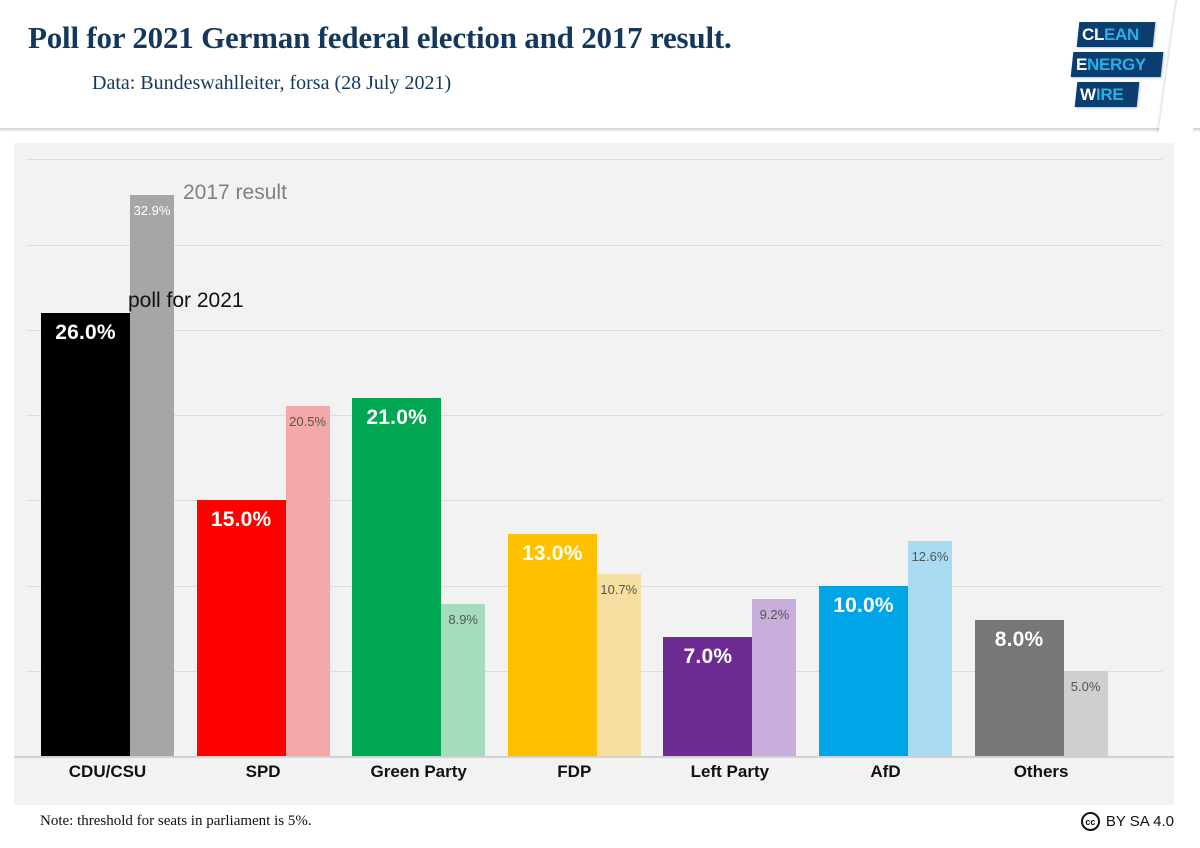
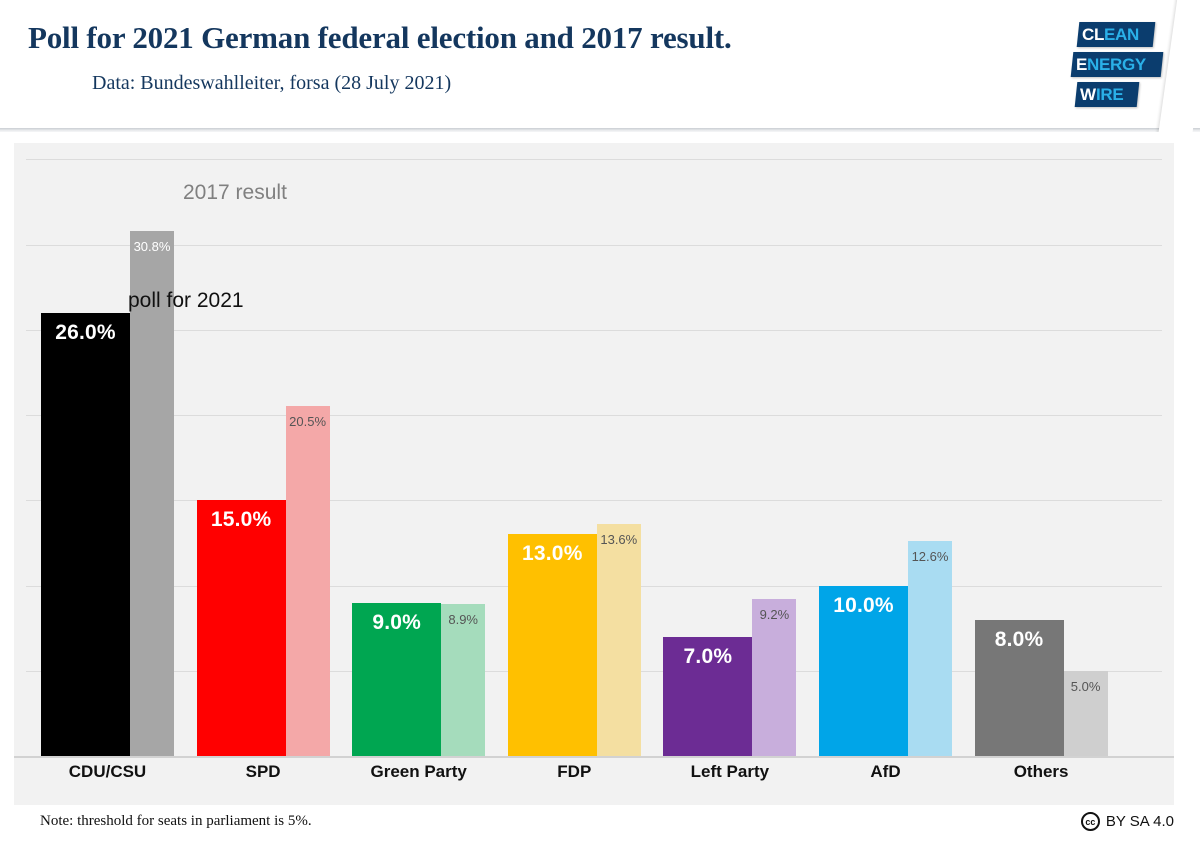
2017 result/CDU/CSU: 32.9% -> 30.8%
poll for 2021/Green Party: 21.0% -> 9.0%
2017 result/FDP: 10.7% -> 13.6%
